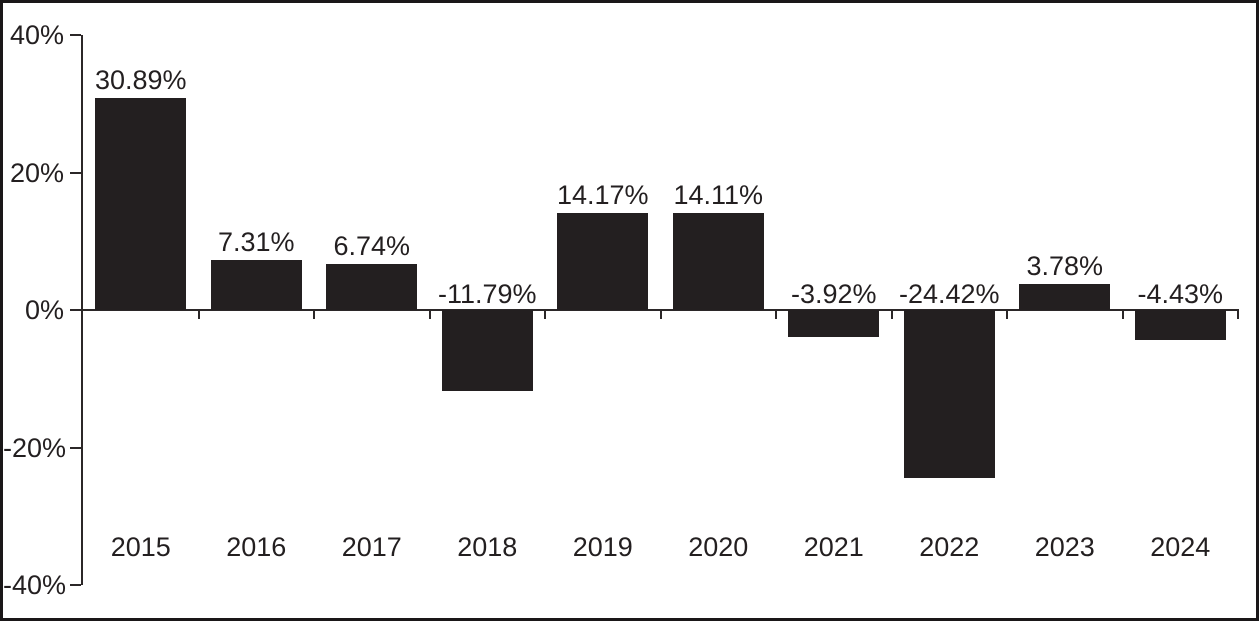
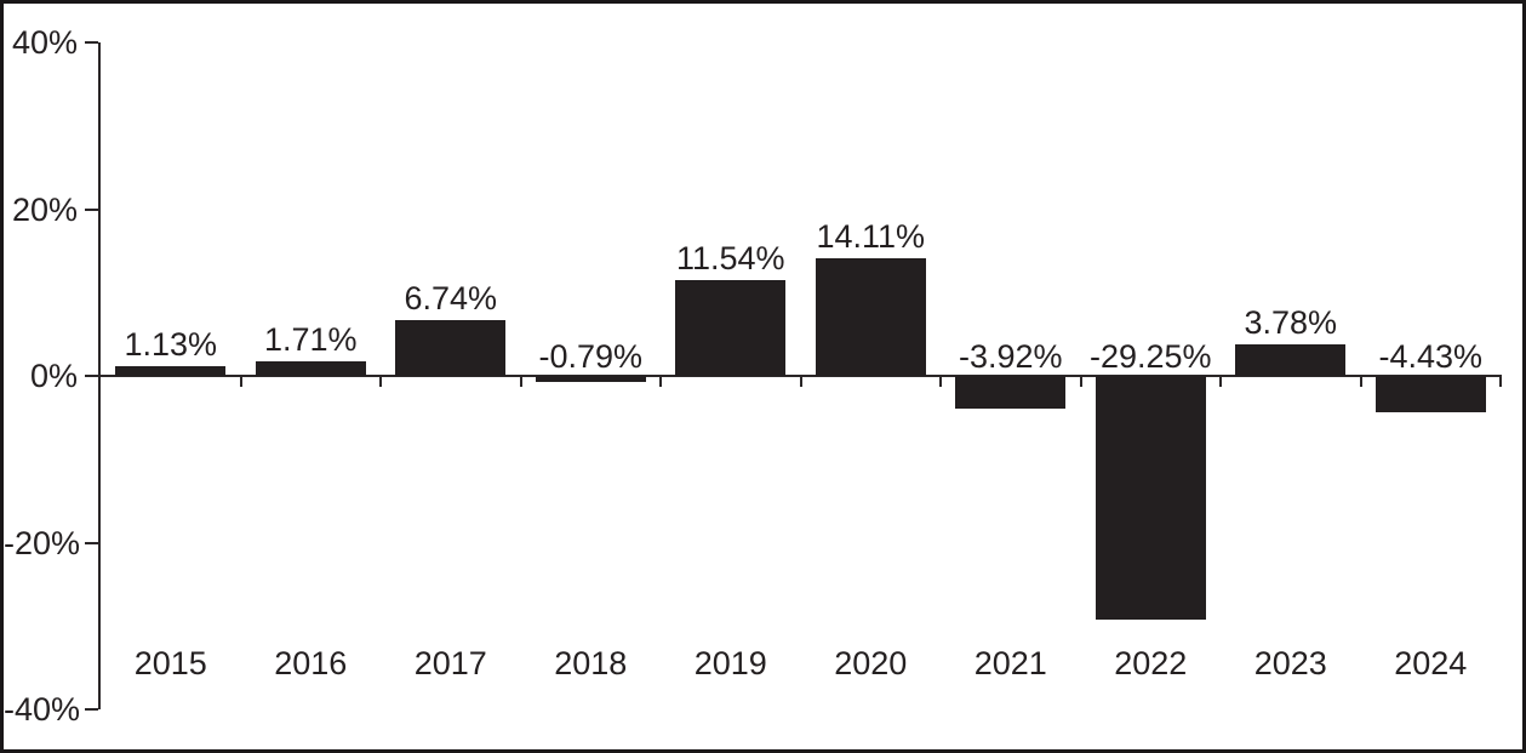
2015: 30.89% -> 1.13%
2016: 7.31% -> 1.71%
2018: -11.79% -> -0.79%
2019: 14.17% -> 11.54%
2022: -24.42% -> -29.25%
